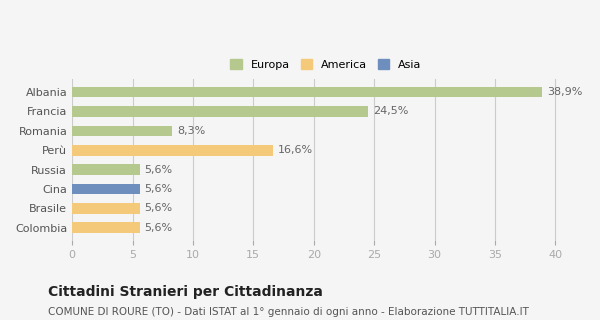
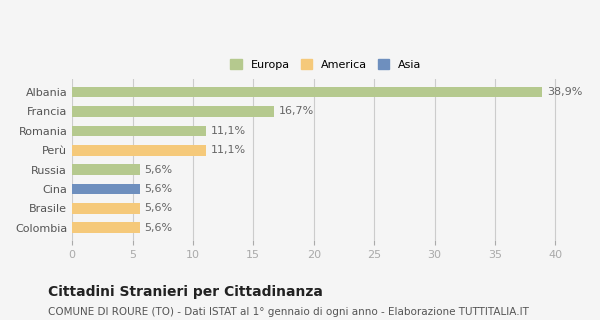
Francia: 24,5% -> 16,7%
Romania: 8,3% -> 11,1%
Perù: 16,6% -> 11,1%
